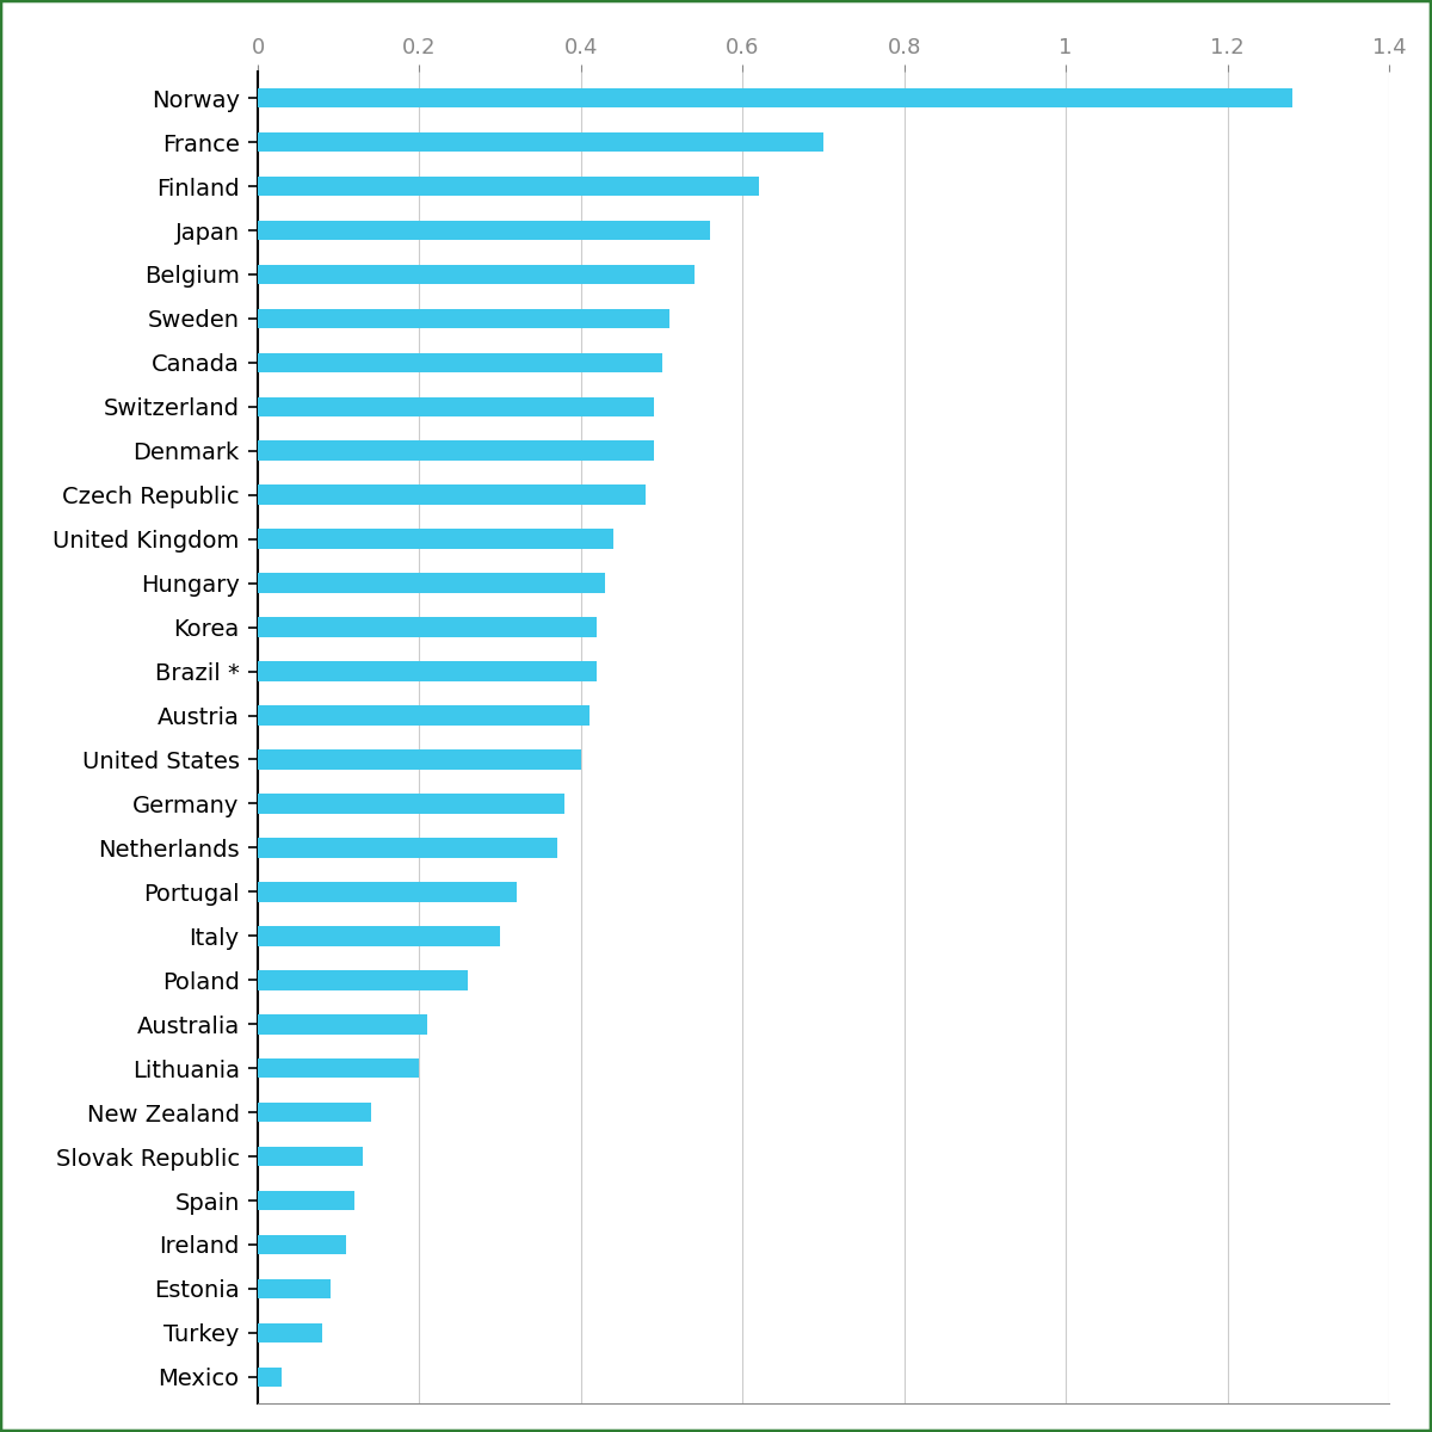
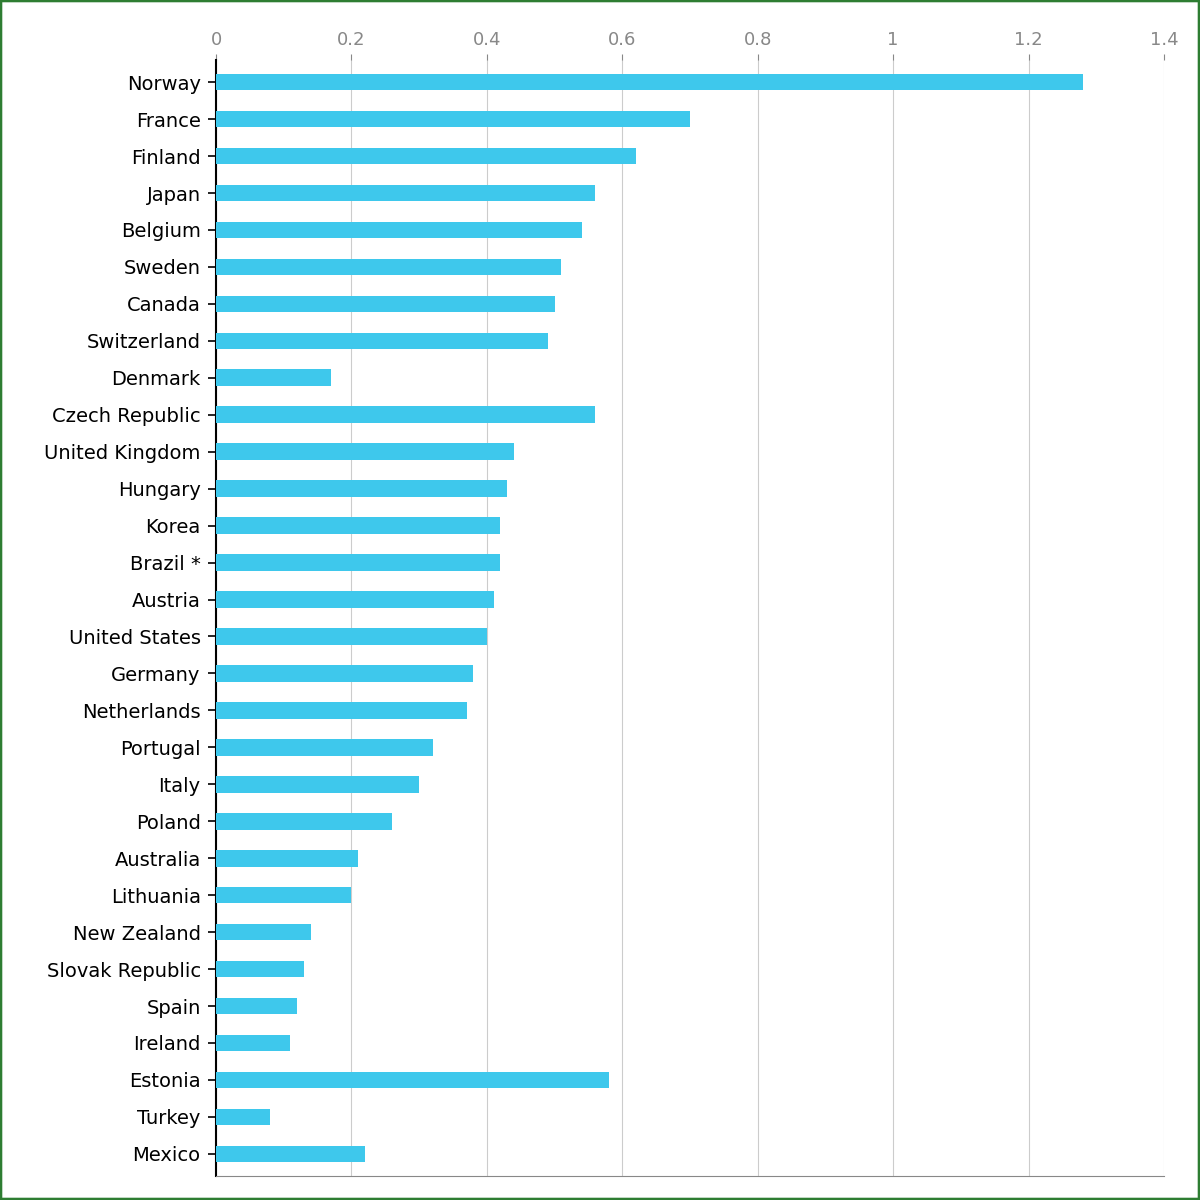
Denmark: 0.49 -> 0.17
Czech Republic: 0.48 -> 0.56
Estonia: 0.09 -> 0.58
Mexico: 0.03 -> 0.22
